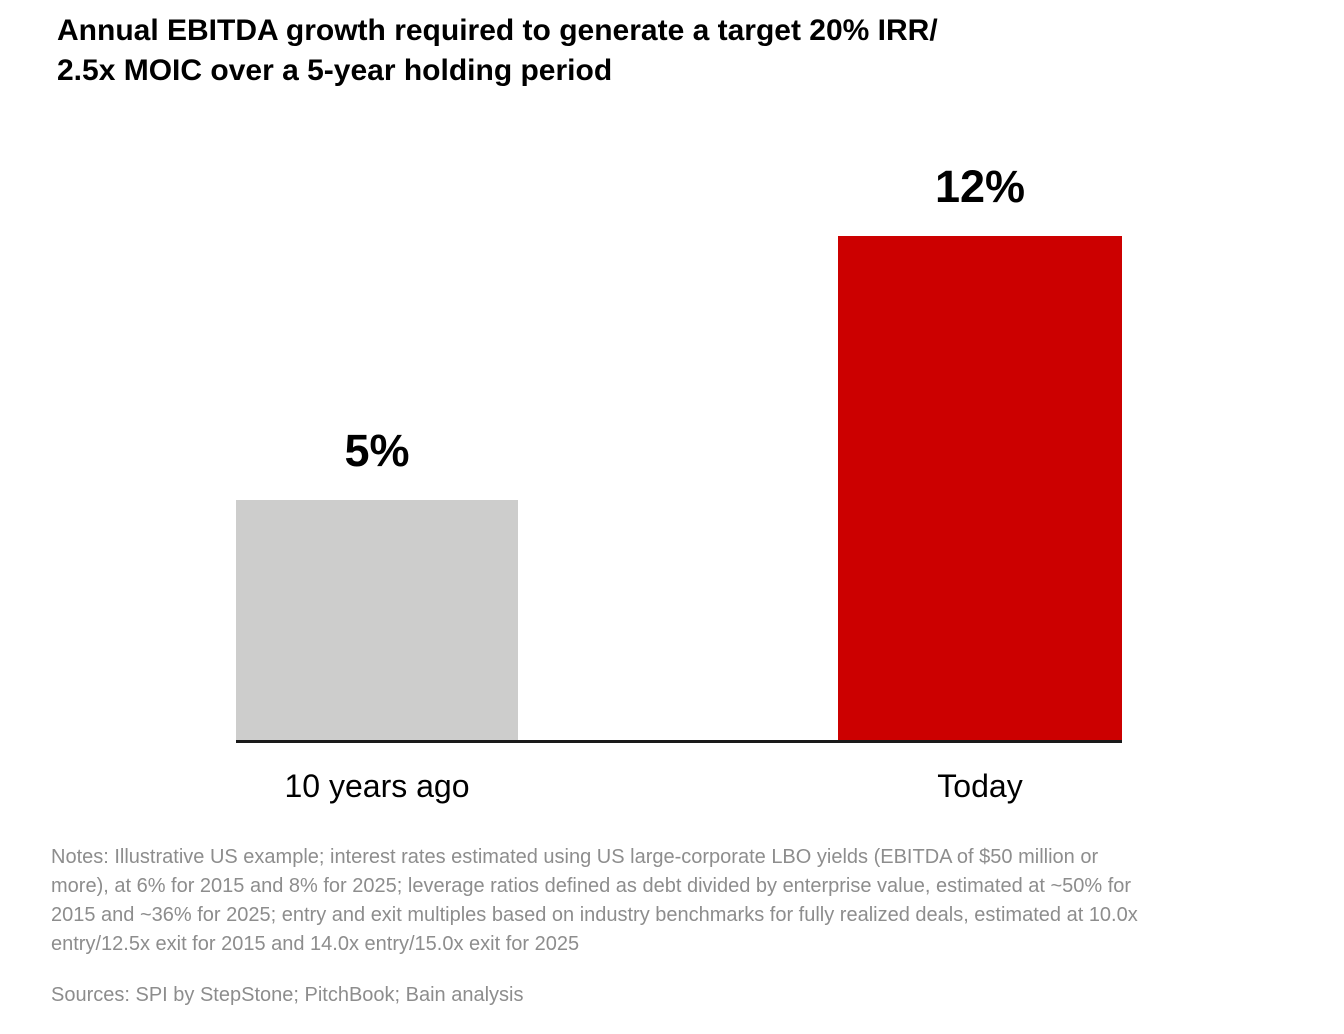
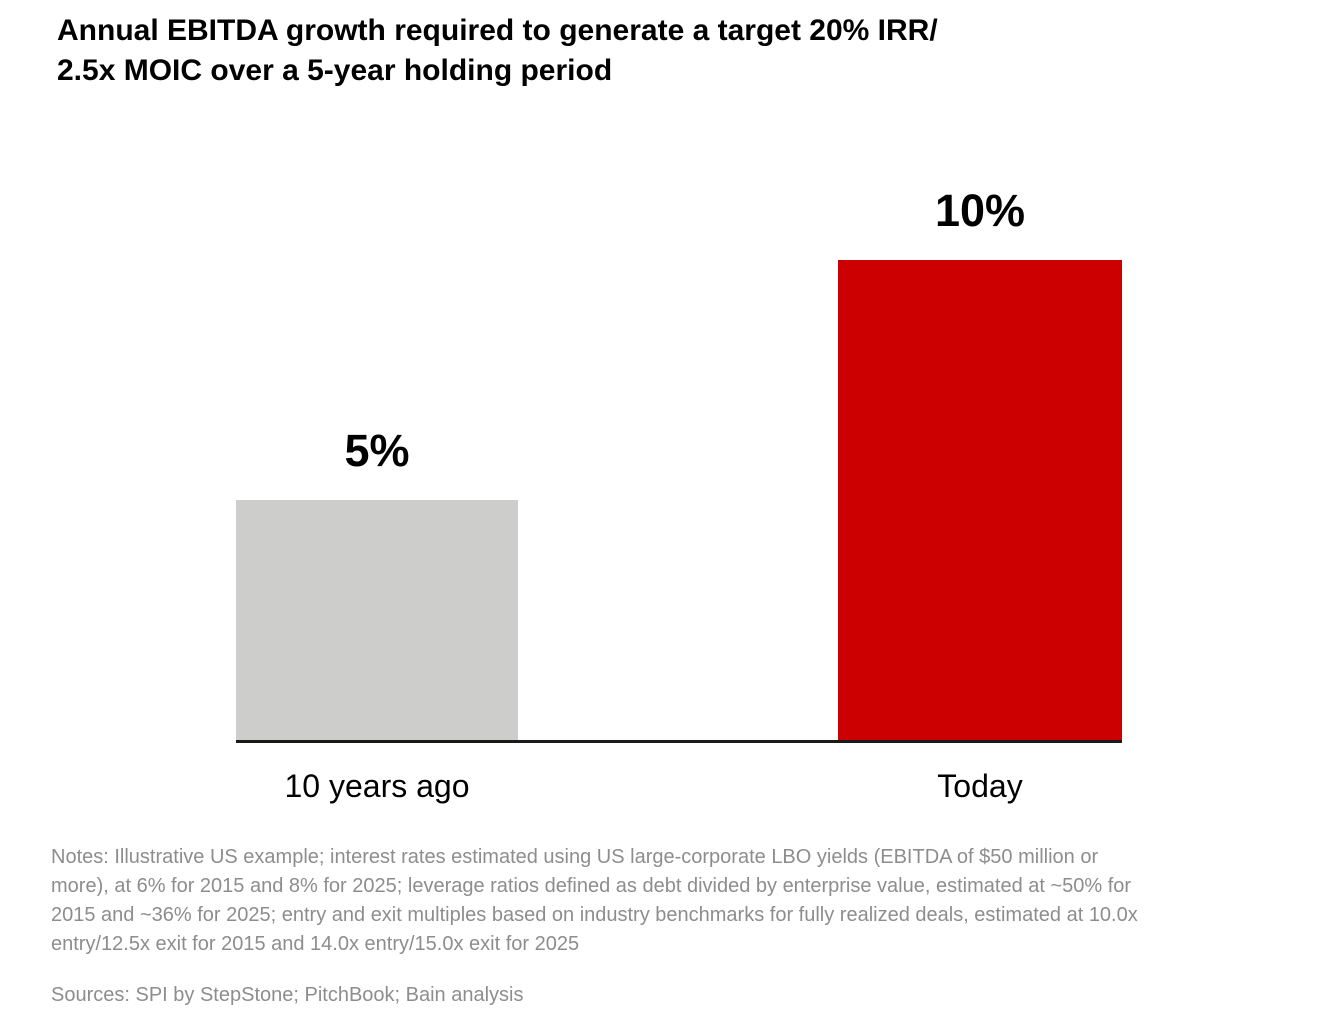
Today: 12% -> 10%
